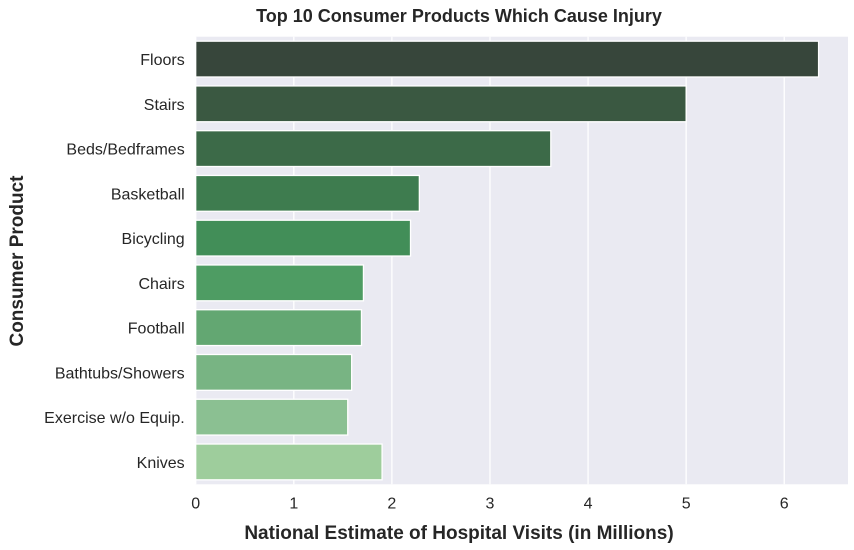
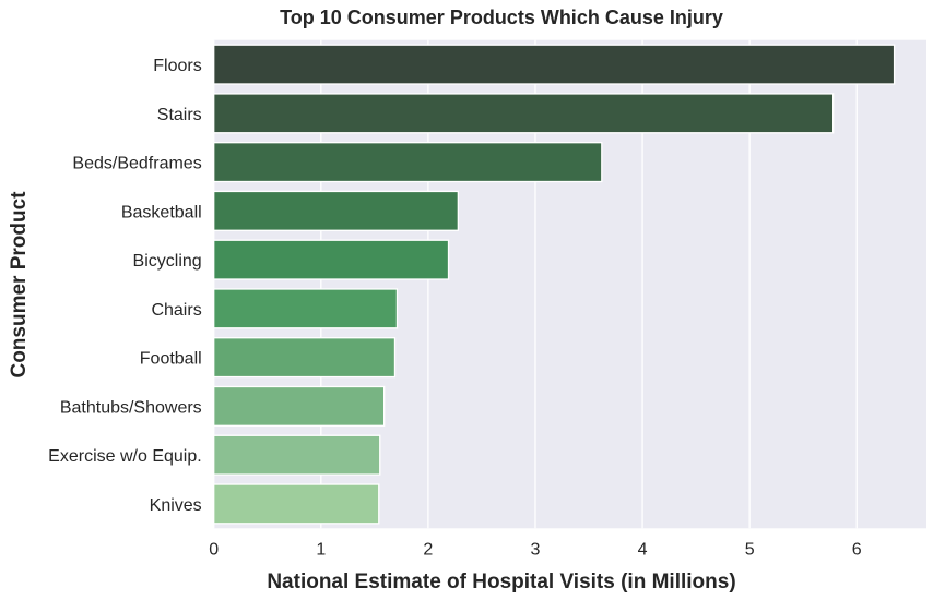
Stairs: 5.0 -> 5.8
Knives: 1.9 -> 1.5
